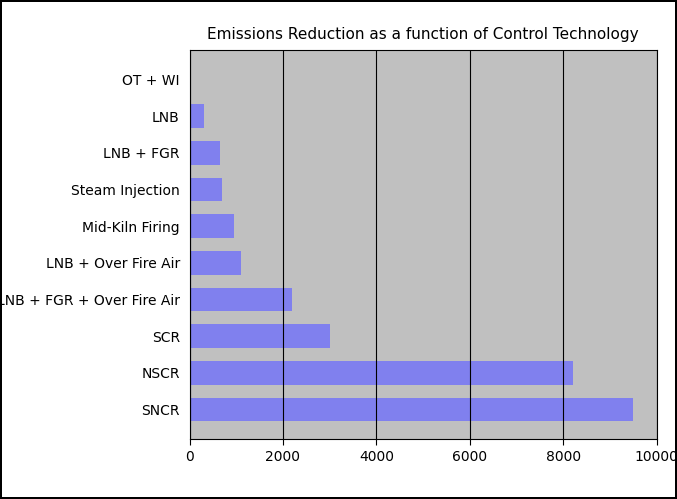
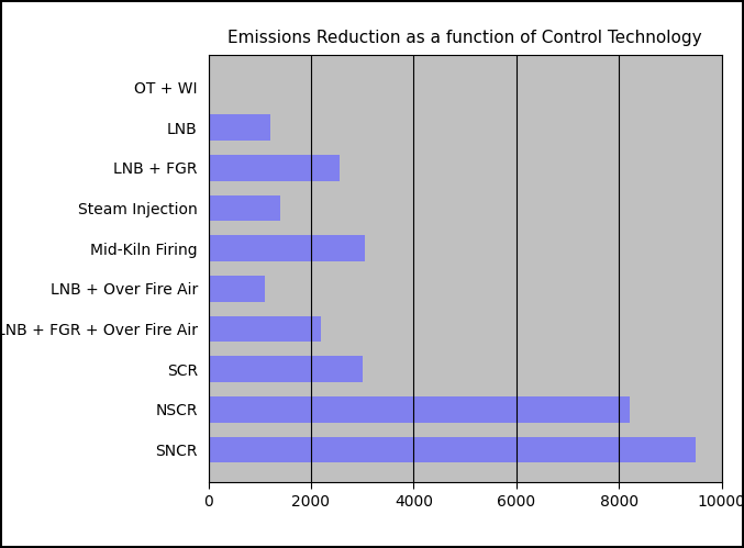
LNB: 300 -> 1200
LNB + FGR: 650 -> 2550
Steam Injection: 700 -> 1400
Mid-Kiln Firing: 950 -> 3050
